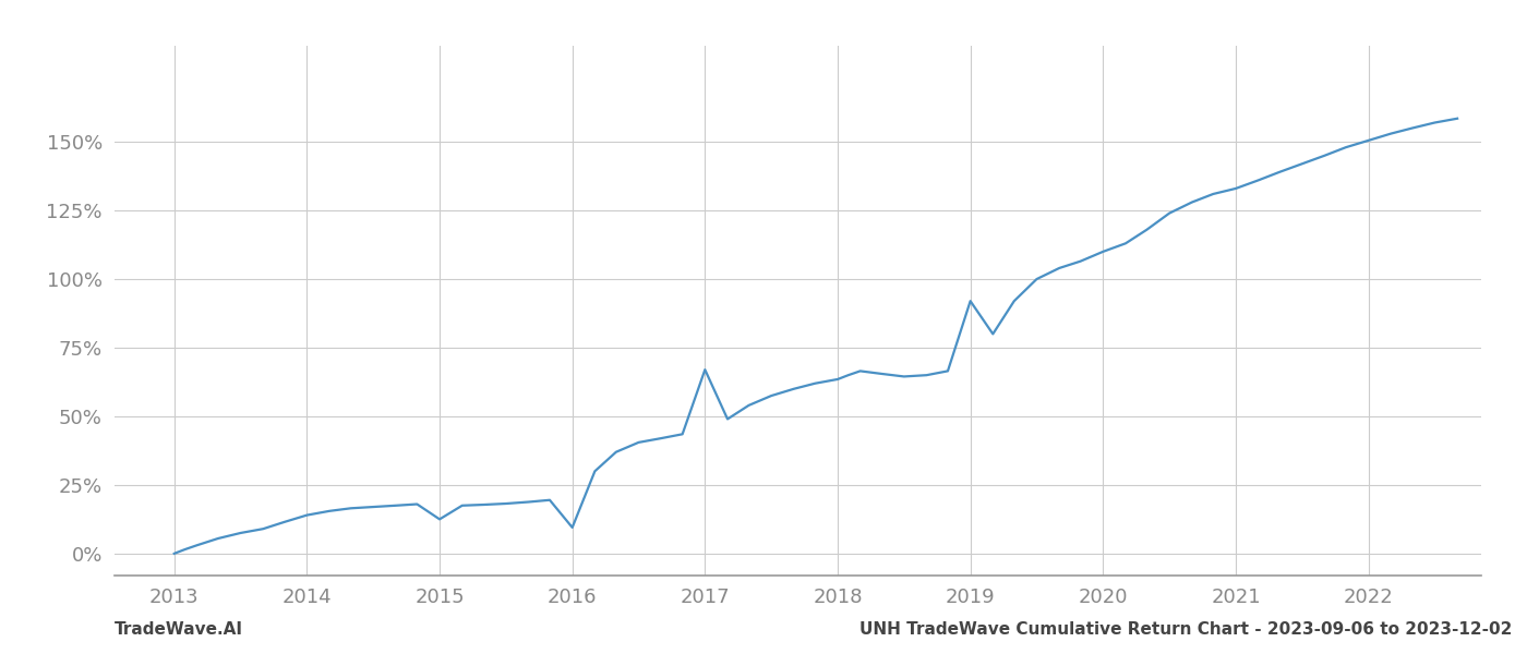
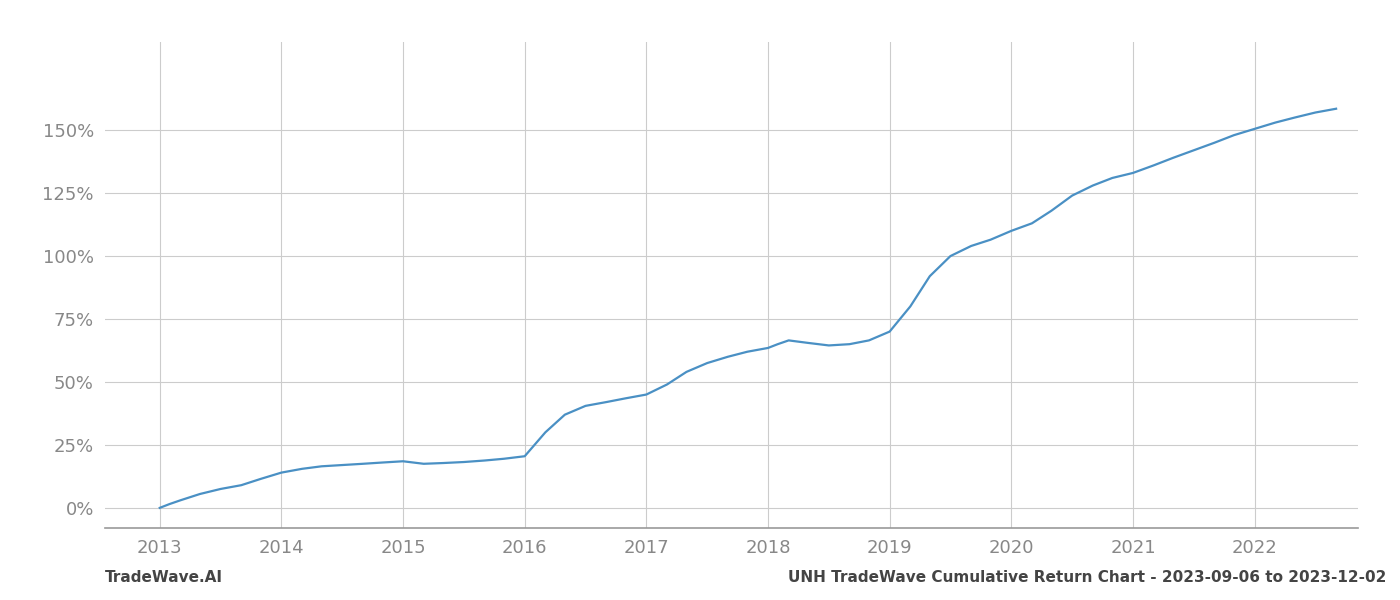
2015: 12.5% -> 18.5%
2016: 9.5% -> 20.5%
2017: 67.0% -> 45.0%
2019: 92.0% -> 70.0%
